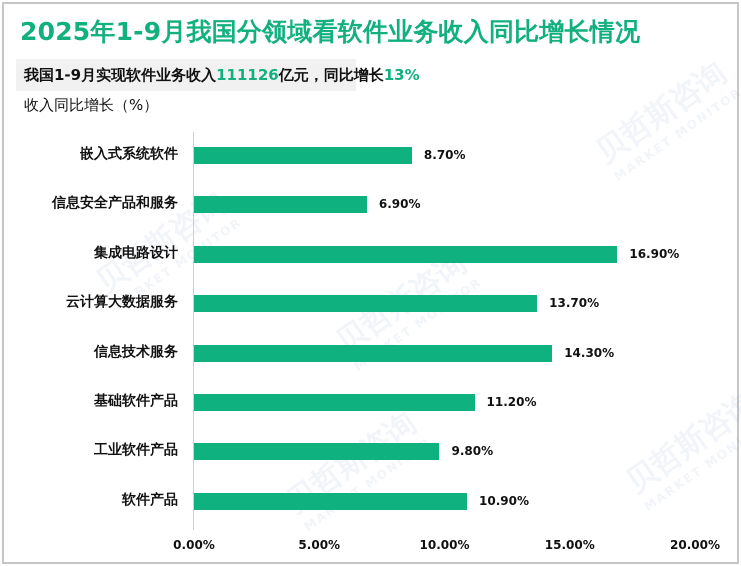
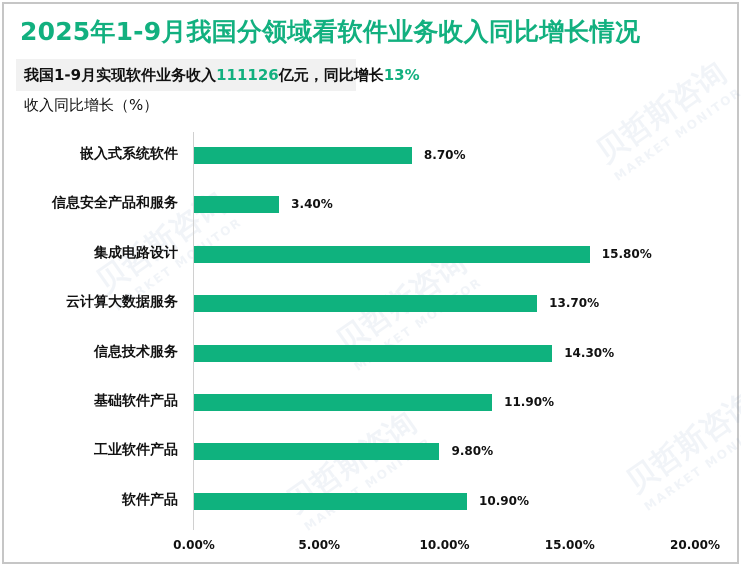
信息安全产品和服务: 6.90% -> 3.40%
集成电路设计: 16.90% -> 15.80%
基础软件产品: 11.20% -> 11.90%
